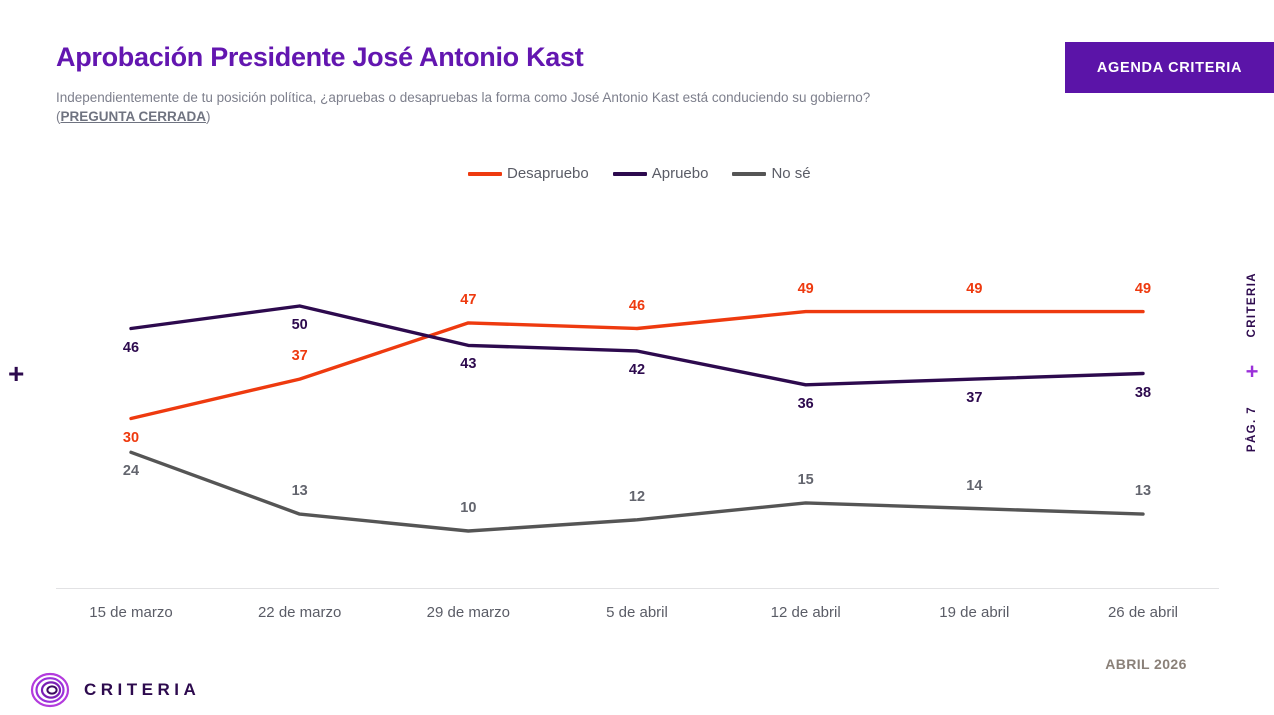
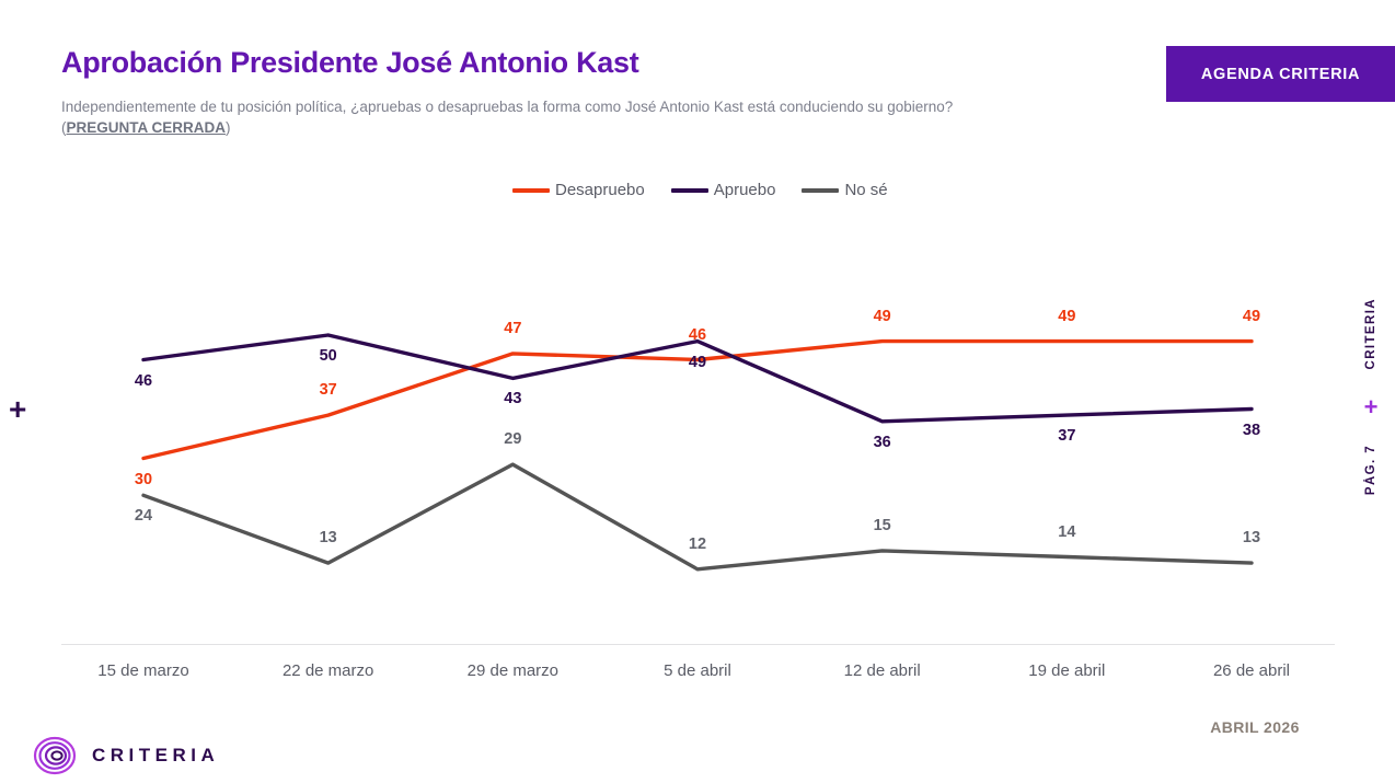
No sé/29 de marzo: 10 -> 29
Apruebo/5 de abril: 42 -> 49
